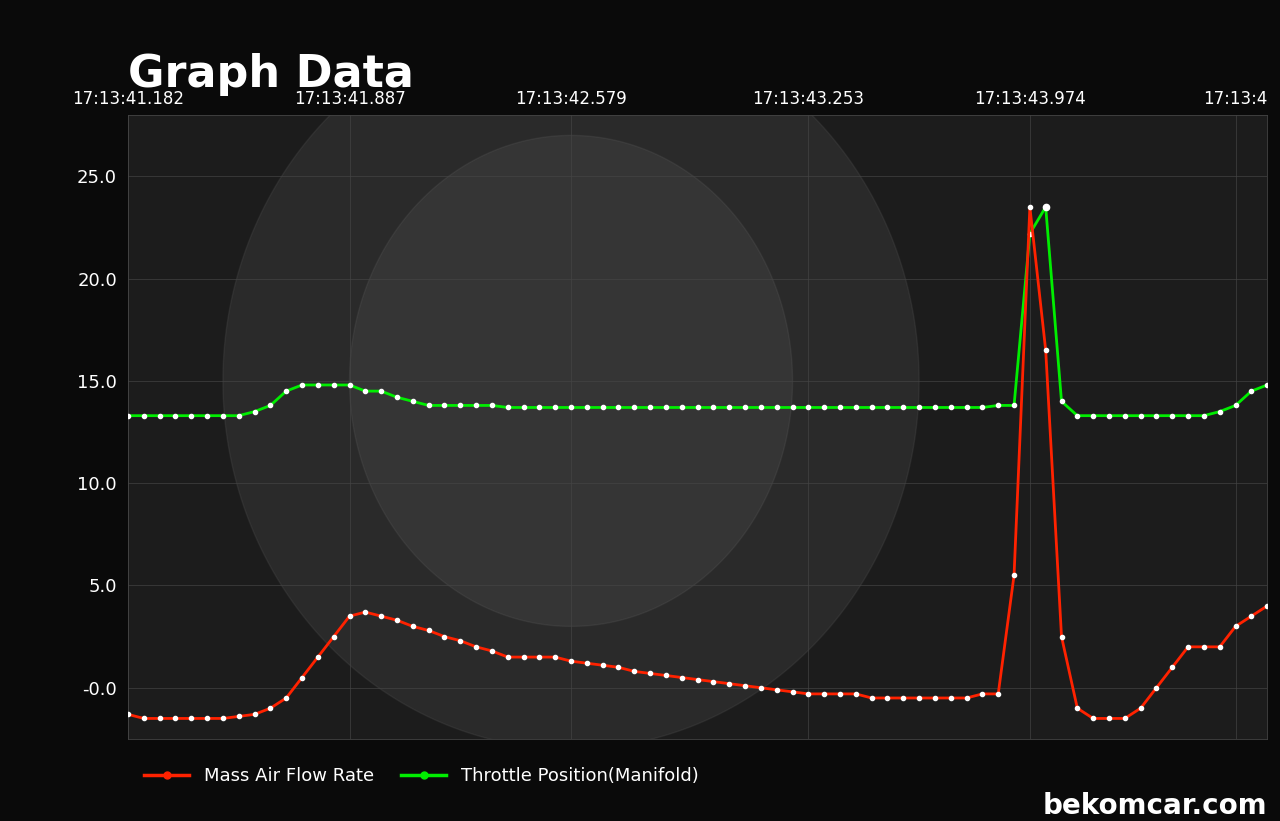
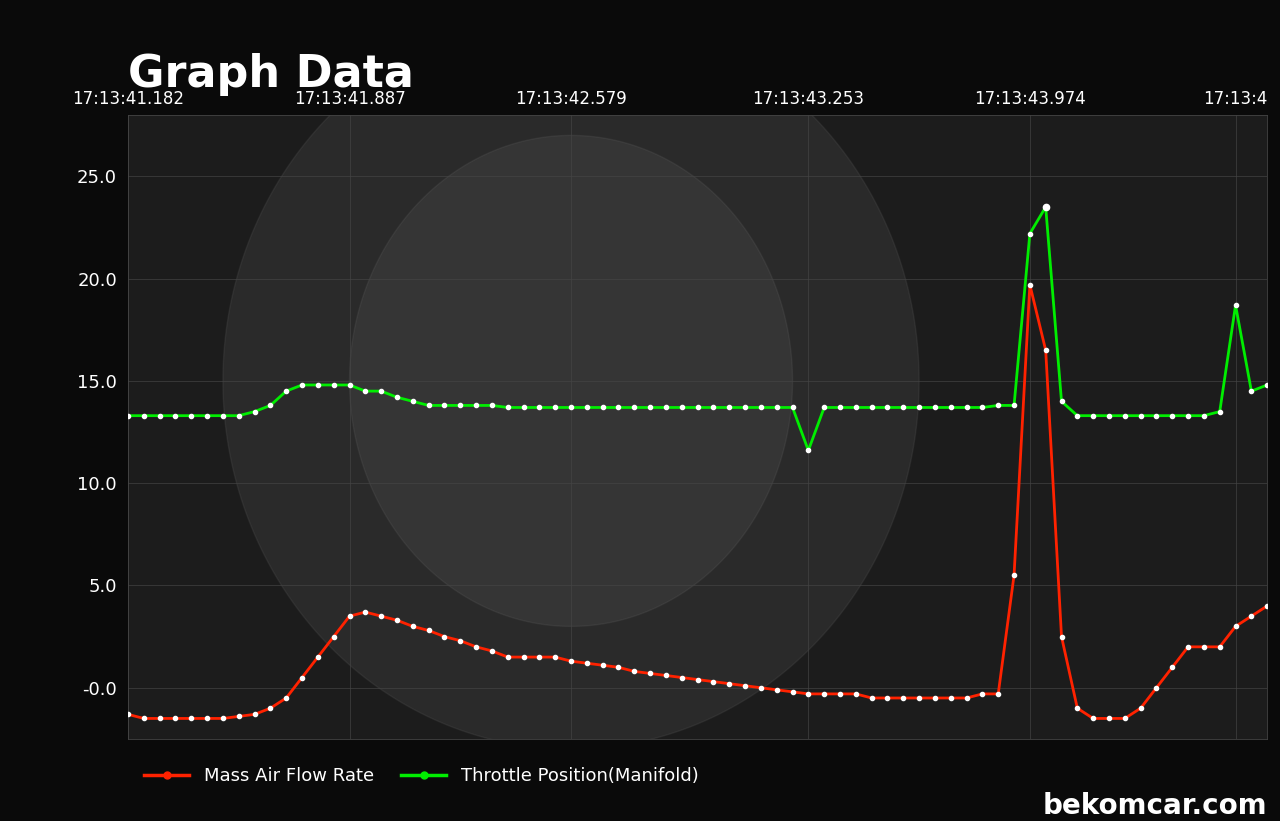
Throttle Position(Manifold)/17:13:43.253: 13.7 -> 11.6
Mass Air Flow Rate/17:13:43.974: 23.5 -> 19.7
Throttle Position(Manifold)/17:13:4: 13.8 -> 18.7
